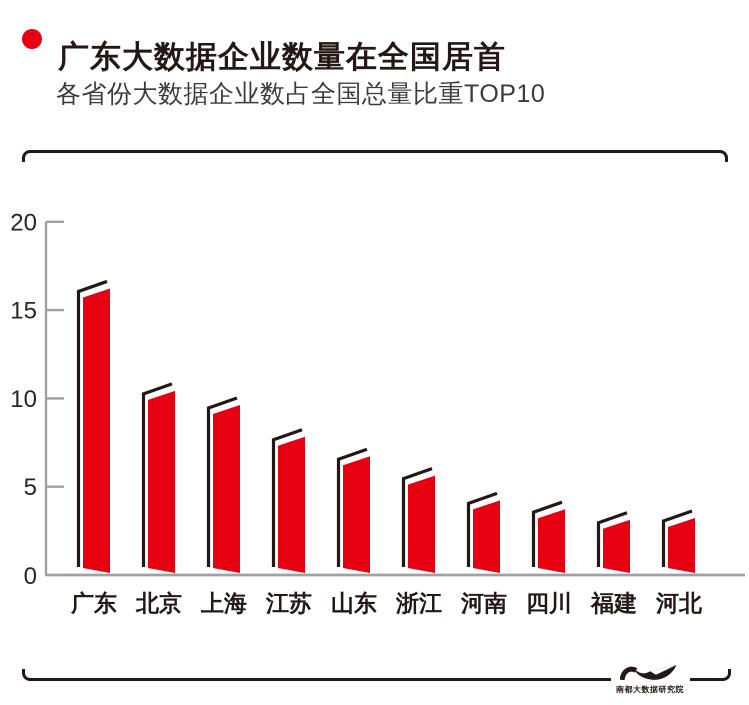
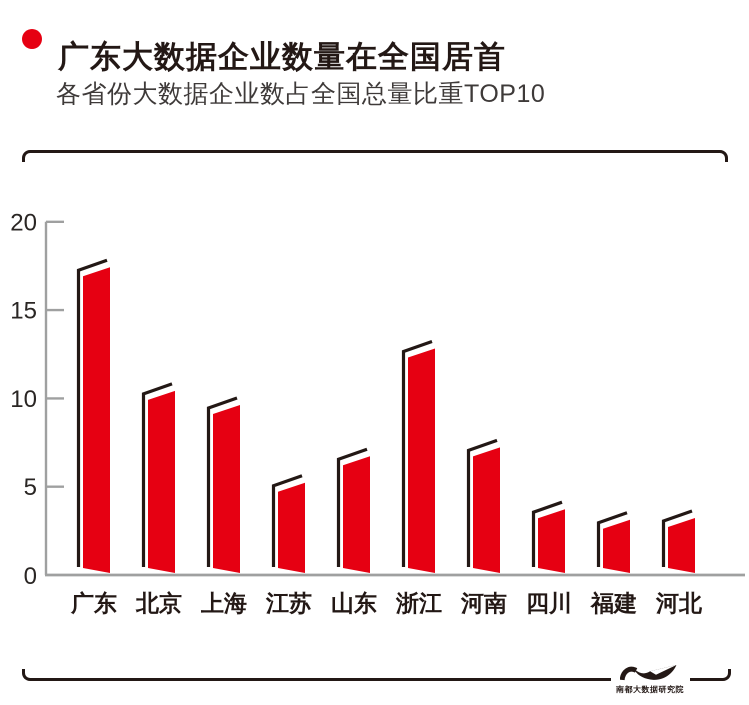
广东: 16.0 -> 17.2
江苏: 7.6 -> 5.0
浙江: 5.4 -> 12.6
河南: 4.0 -> 7.0
